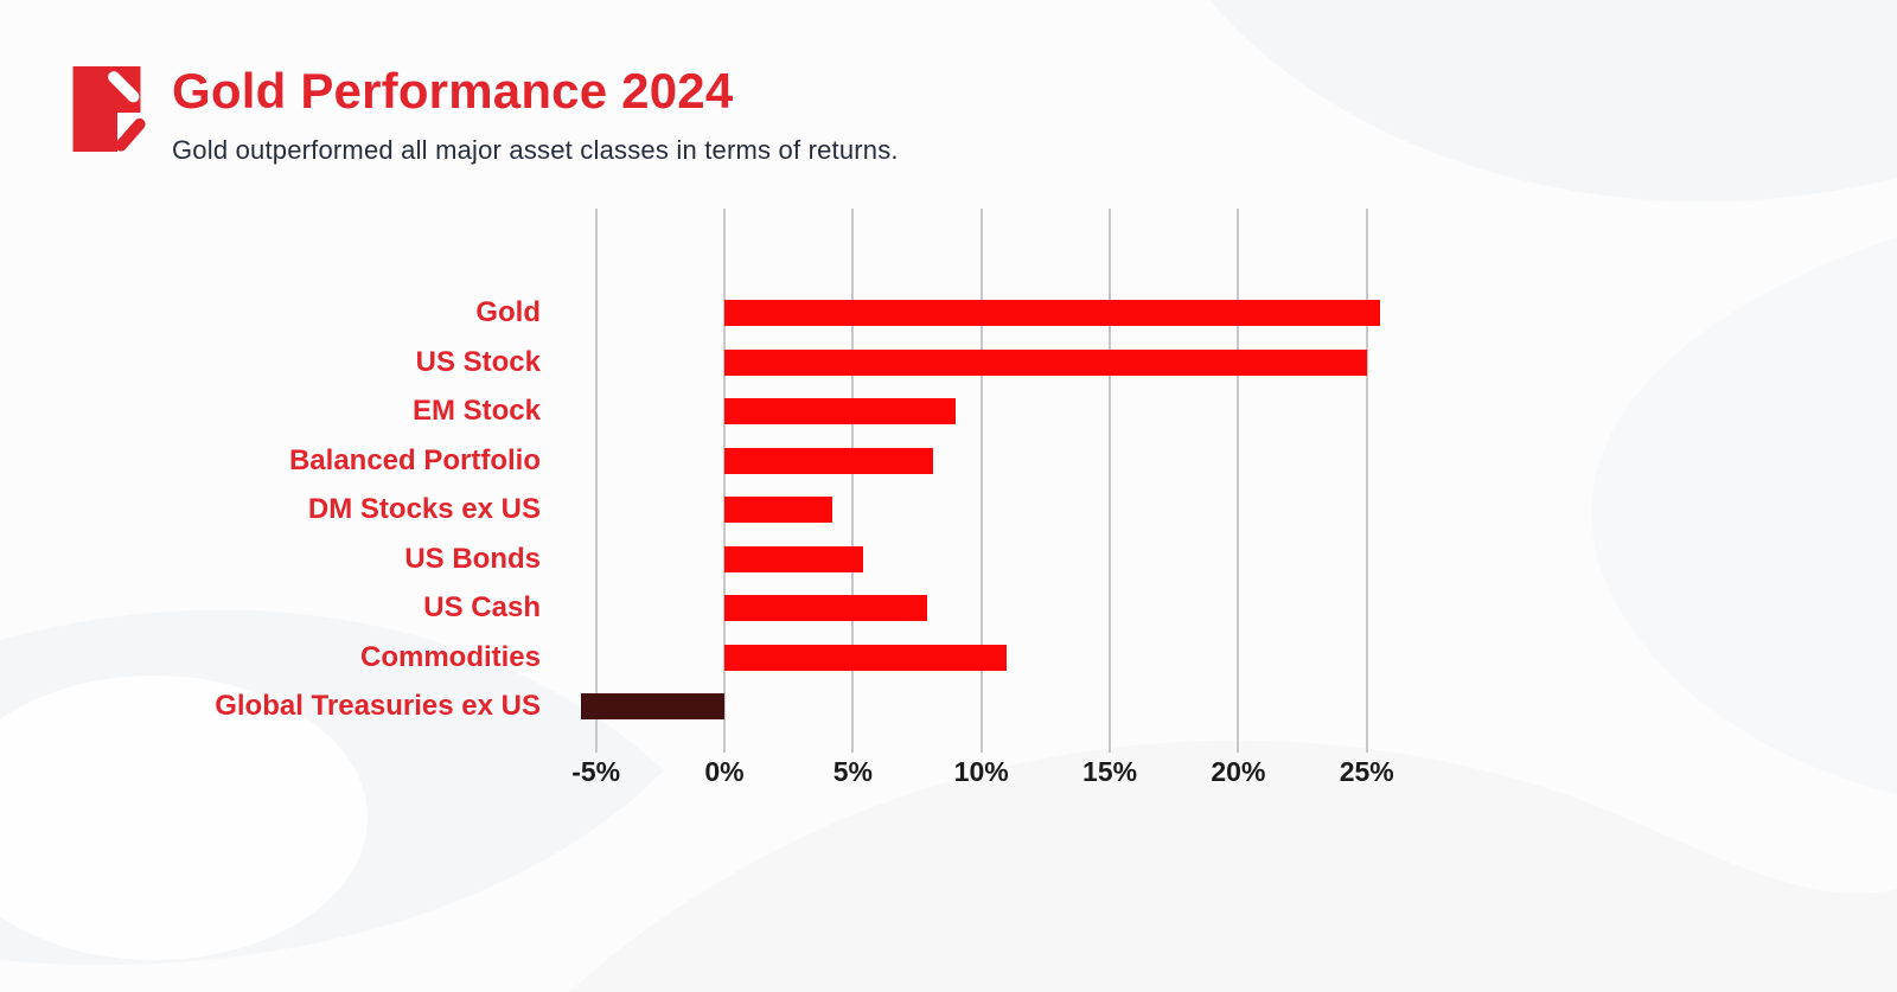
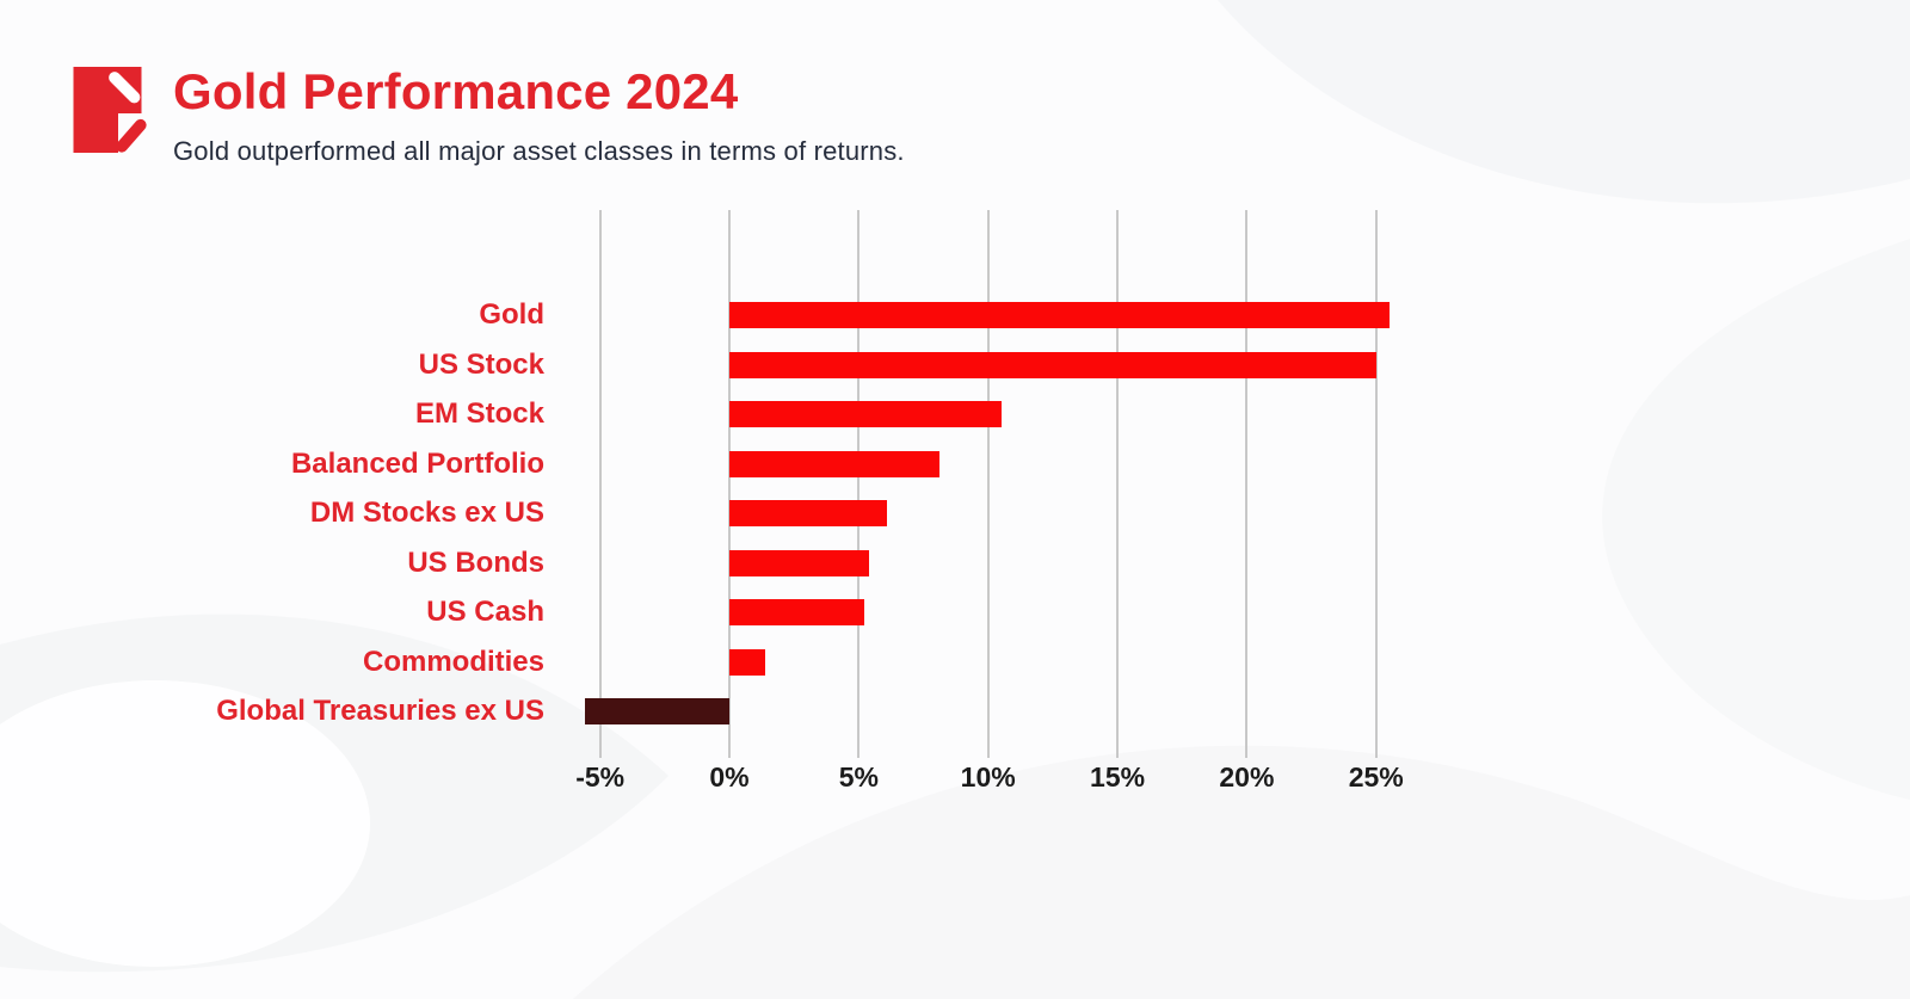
EM Stock: 9.0% -> 10.5%
DM Stocks ex US: 4.2% -> 6.1%
US Cash: 7.9% -> 5.2%
Commodities: 11.0% -> 1.4%
